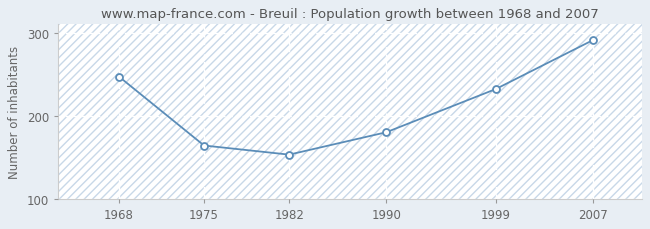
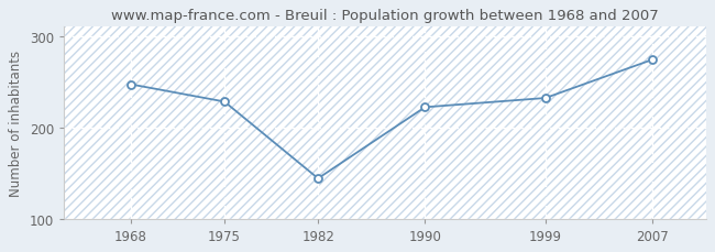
1975: 164 -> 228
1982: 153 -> 144
1990: 180 -> 222
2007: 291 -> 274
